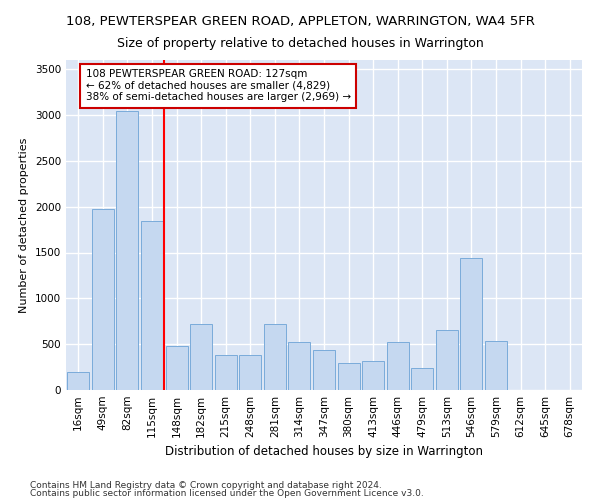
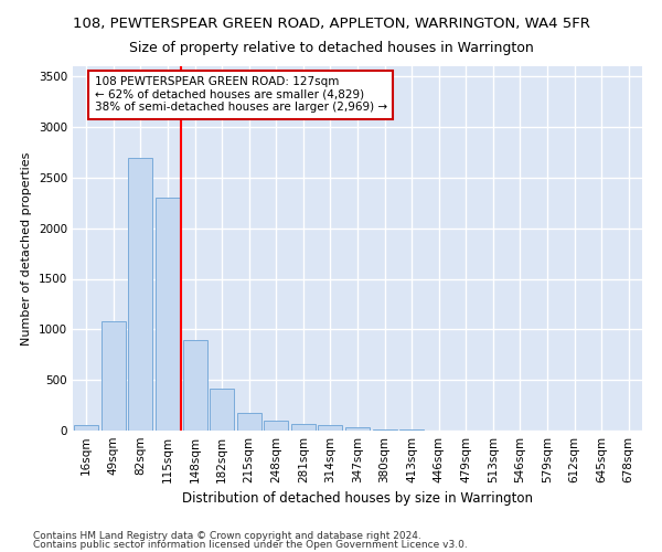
16sqm: 200 -> 50
49sqm: 1980 -> 1080
82sqm: 3040 -> 2700
115sqm: 1840 -> 2300
148sqm: 480 -> 900
182sqm: 720 -> 420
215sqm: 380 -> 180
248sqm: 380 -> 100
281sqm: 720 -> 70
314sqm: 520 -> 50
347sqm: 440 -> 30
380sqm: 300 -> 20
413sqm: 320 -> 10
446sqm: 520 -> 0
479sqm: 240 -> 0
513sqm: 660 -> 0
546sqm: 1440 -> 0
579sqm: 540 -> 0
